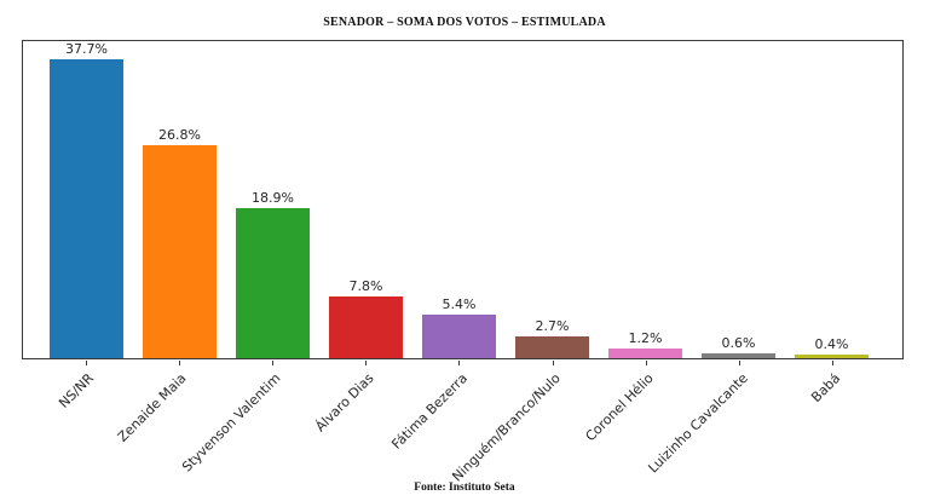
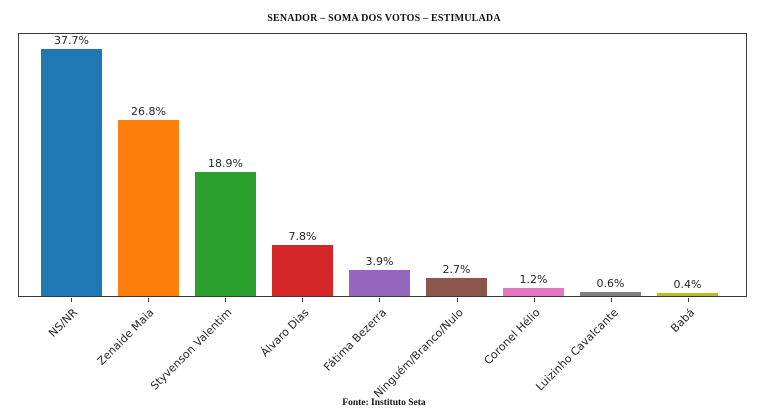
Fátima Bezerra: 5.4% -> 3.9%
